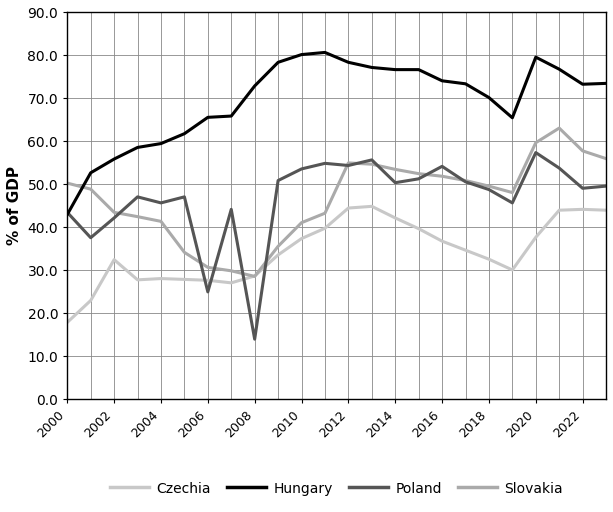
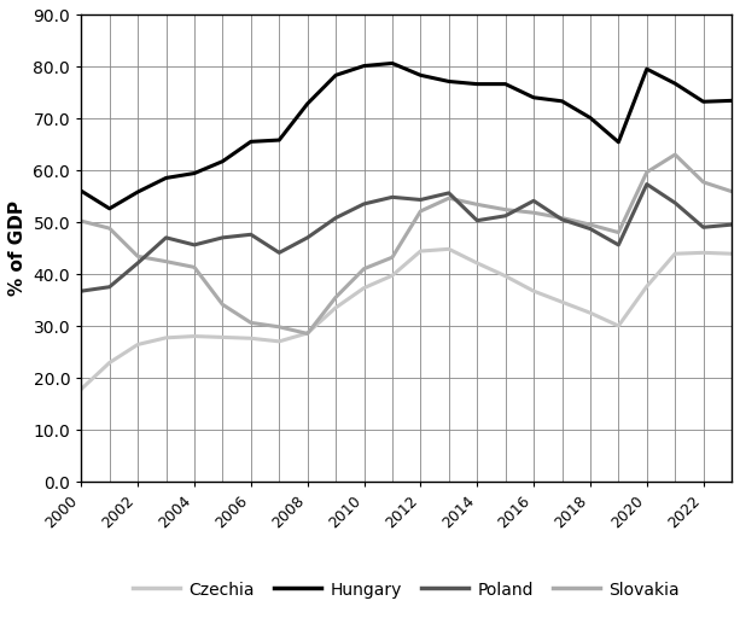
Hungary/2000: 43.0 -> 56.1
Poland/2000: 43.5 -> 36.8
Czechia/2002: 32.5 -> 26.5
Poland/2006: 25.0 -> 47.7
Poland/2008: 14.0 -> 47.1
Slovakia/2012: 55.0 -> 52.2
